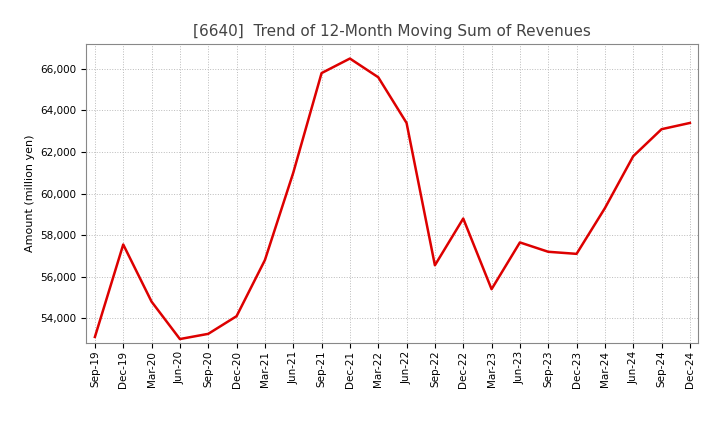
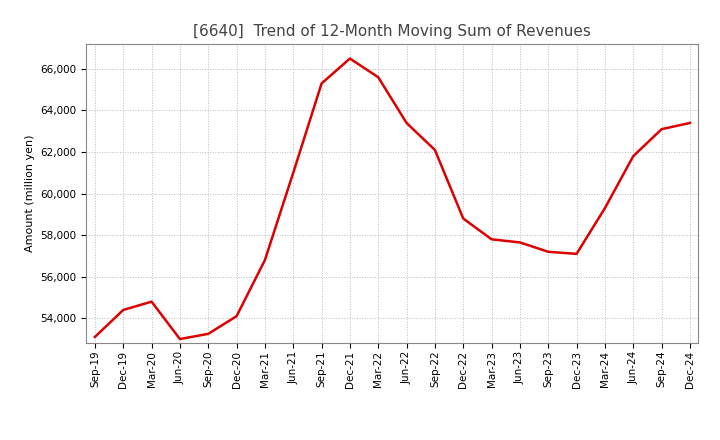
Dec-19: 57,550 -> 54,400
Sep-21: 65,800 -> 65,300
Sep-22: 56,550 -> 62,100
Mar-23: 55,400 -> 57,800
